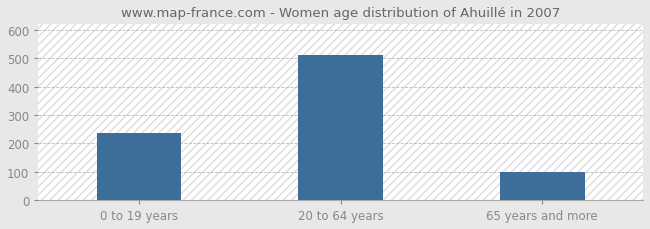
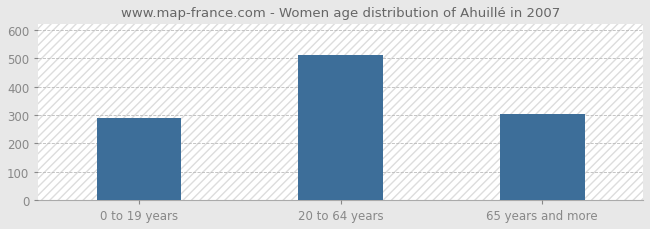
0 to 19 years: 237 -> 290
65 years and more: 100 -> 305
